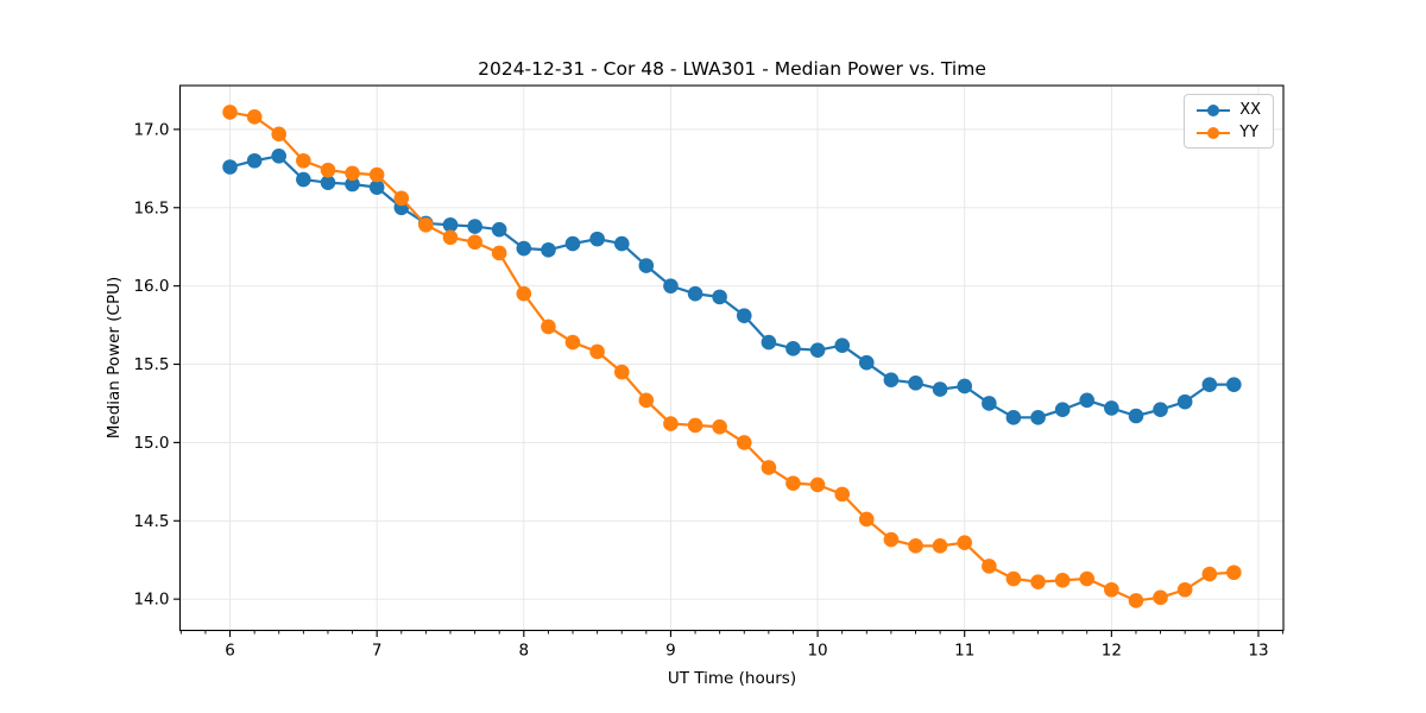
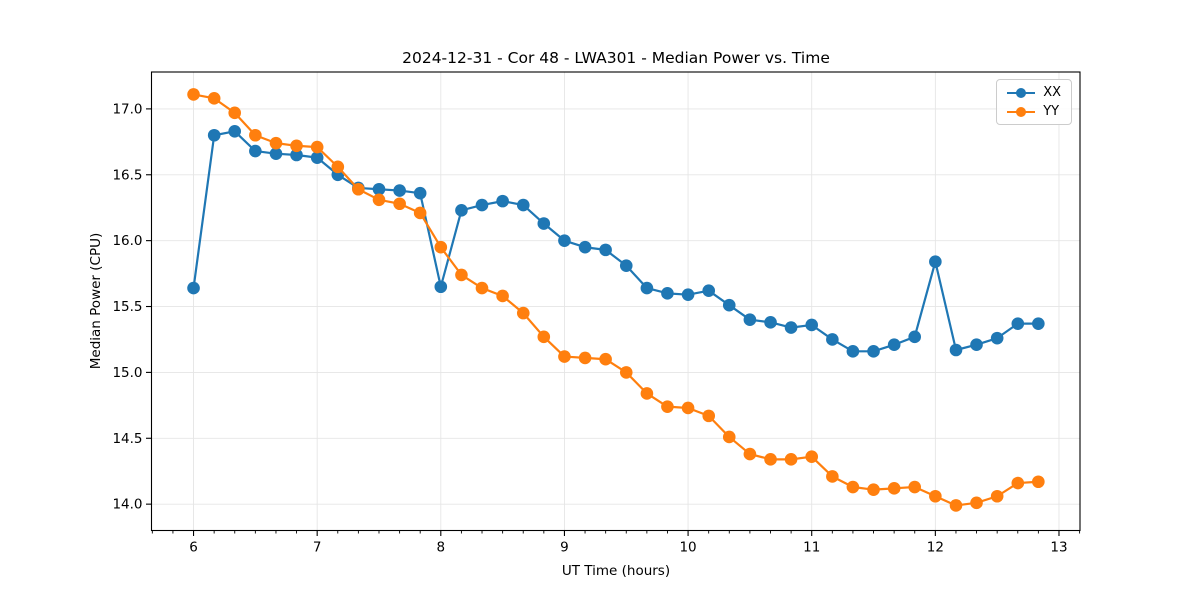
XX/6: 16.76 -> 15.64
XX/8: 16.24 -> 15.65
XX/12: 15.22 -> 15.84
